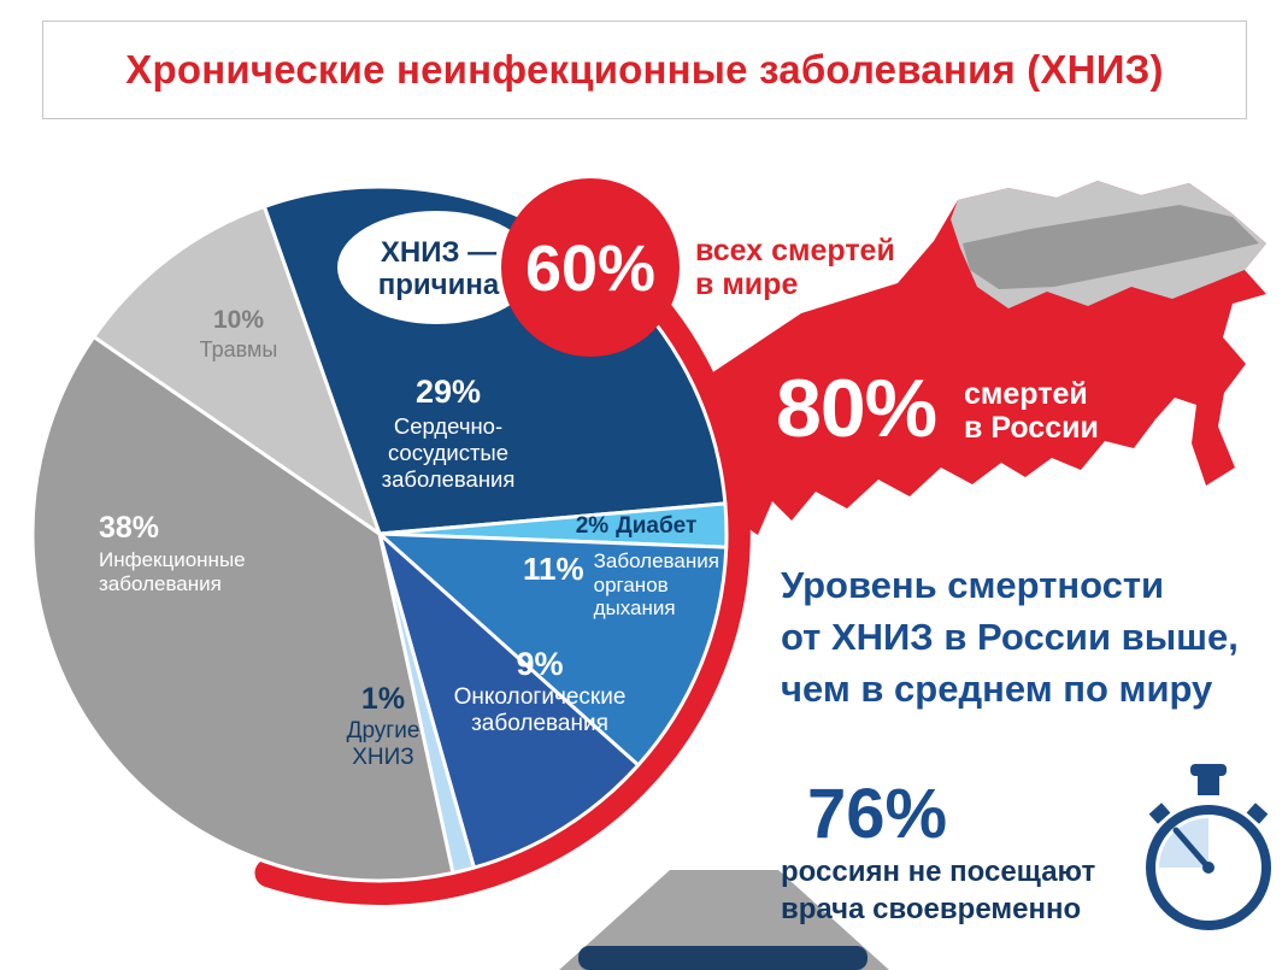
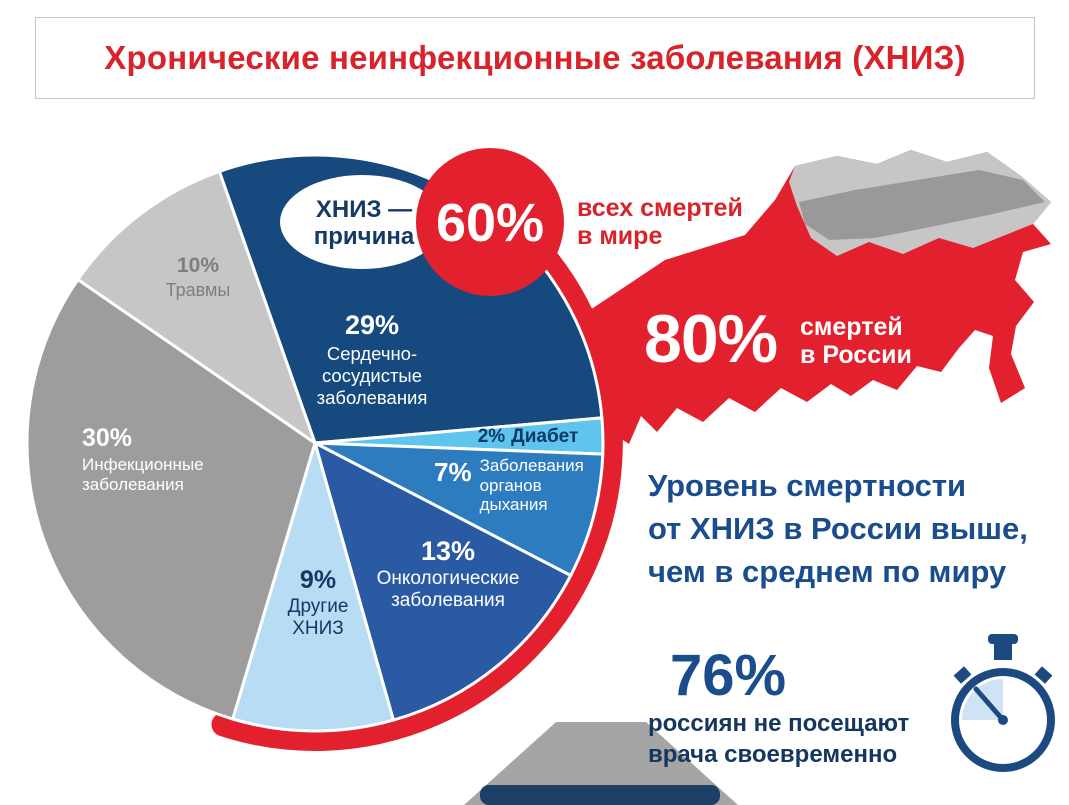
Заболевания органов дыхания: 11% -> 7%
Онкологические заболевания: 9% -> 13%
Другие ХНИЗ: 1% -> 9%
Инфекционные заболевания: 38% -> 30%
